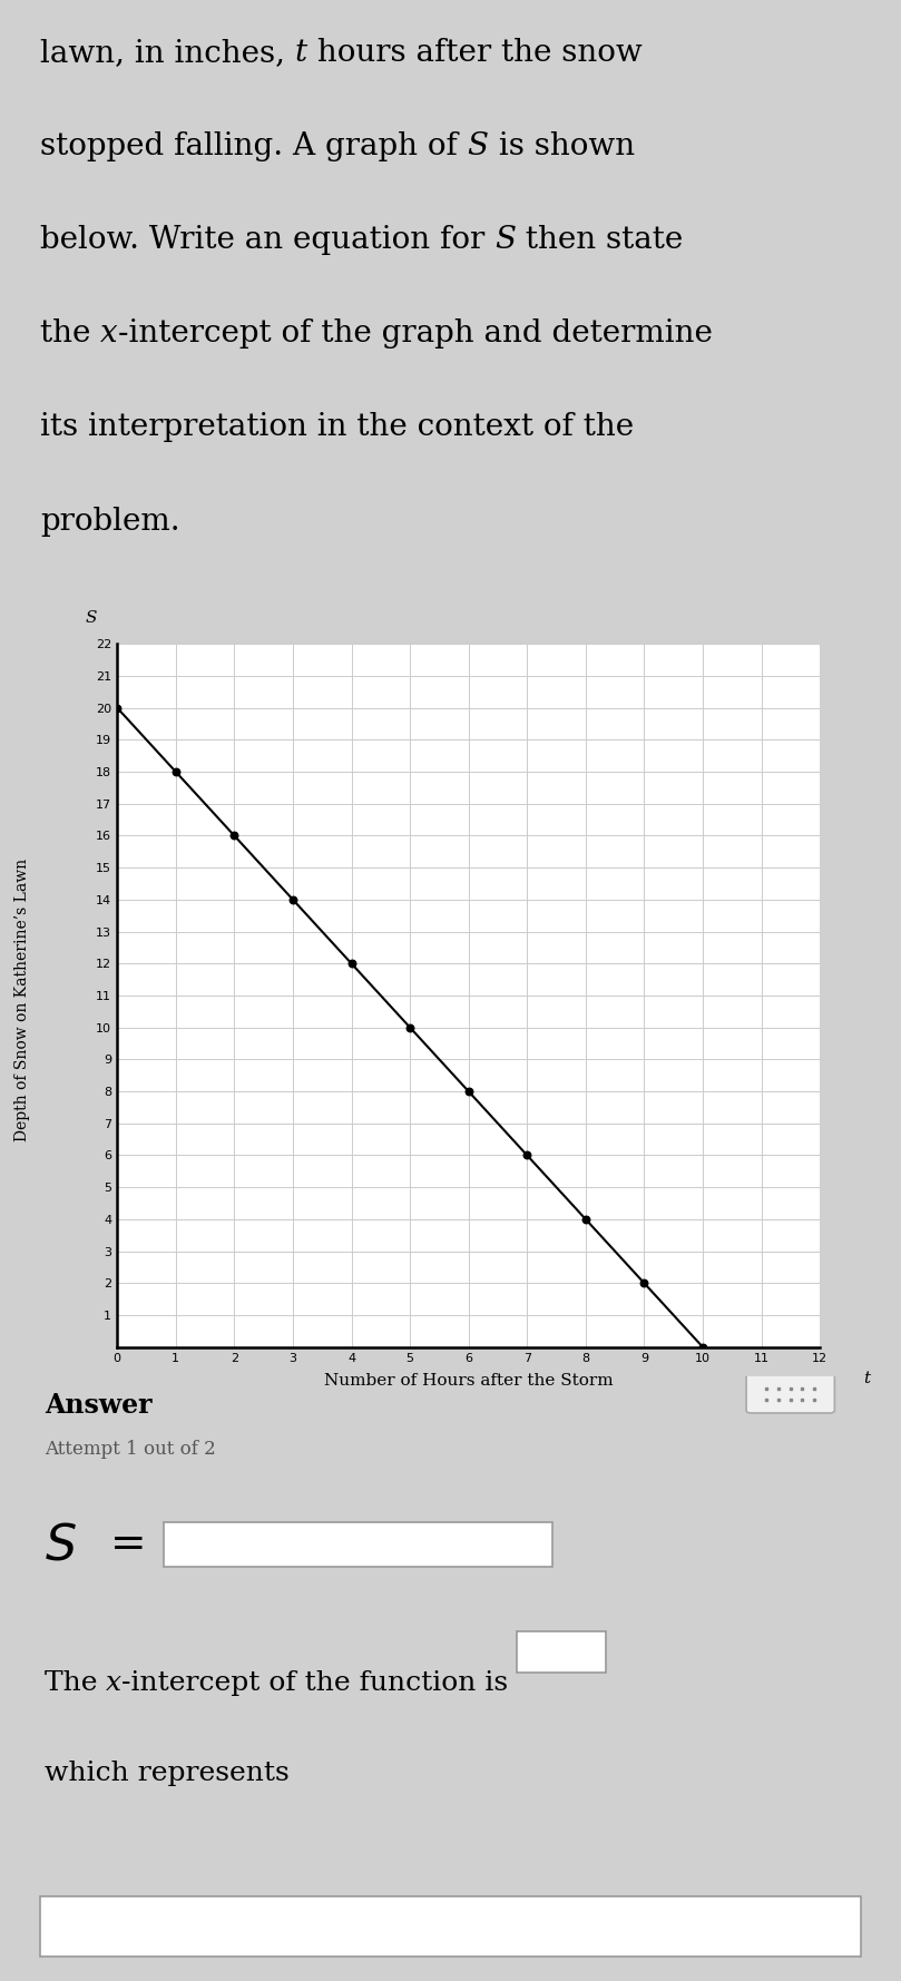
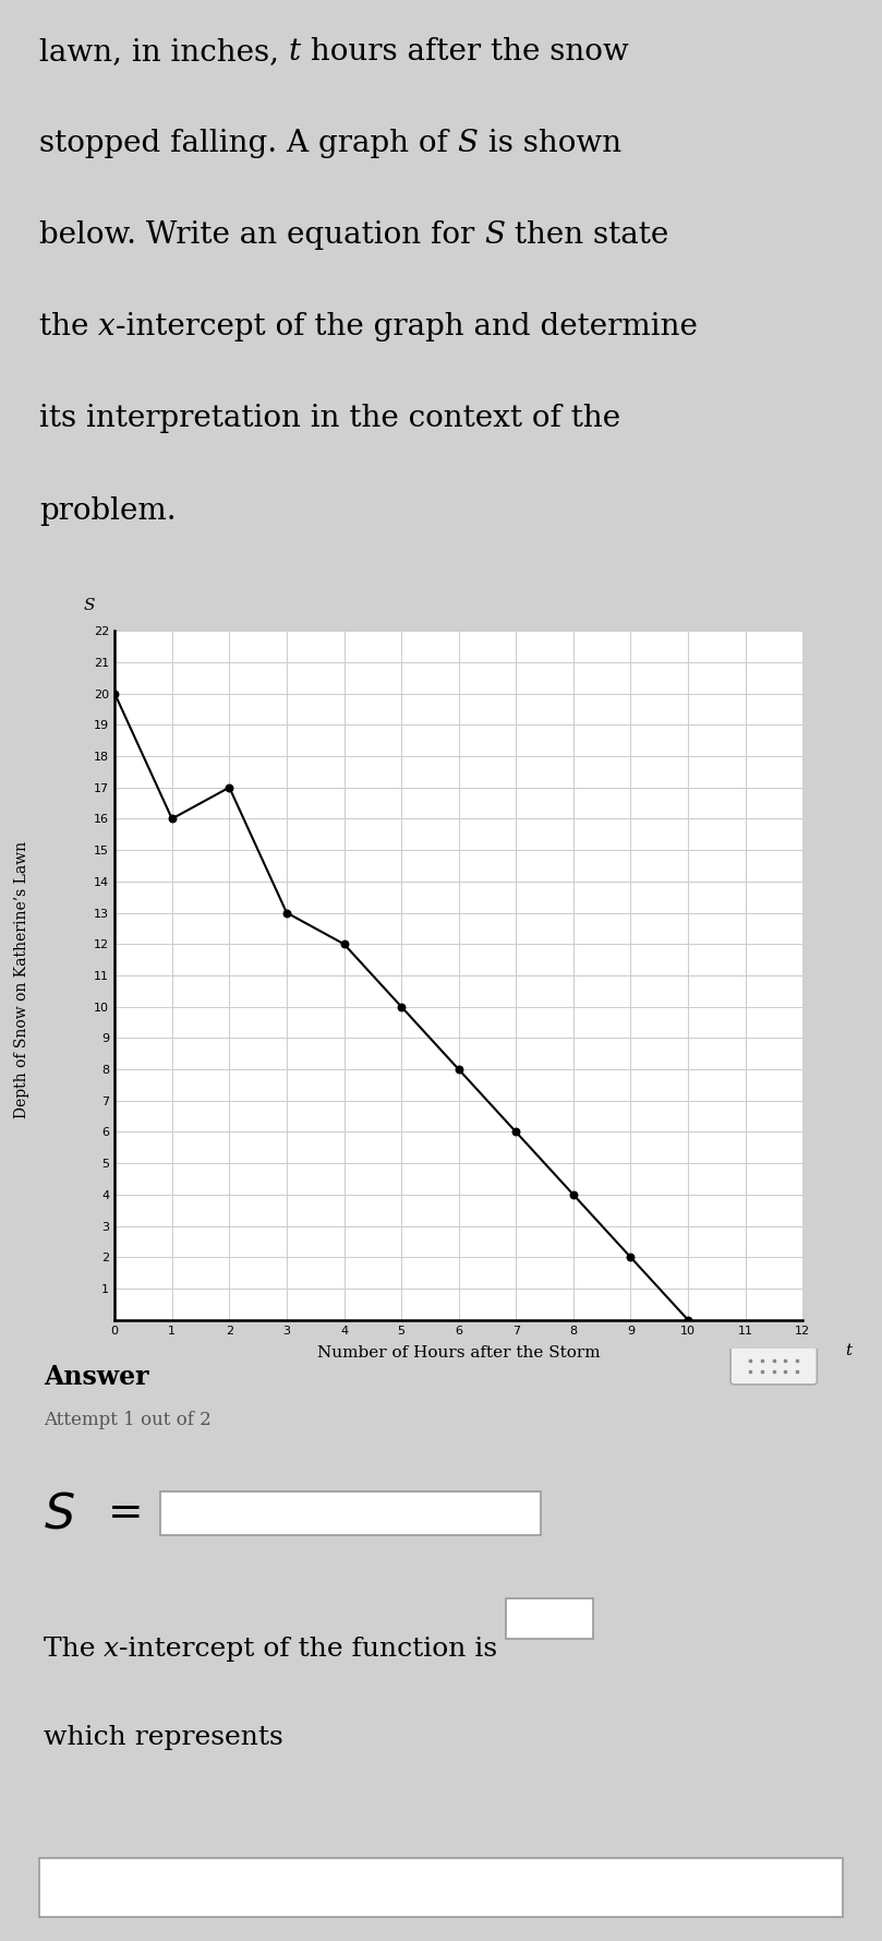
1: 18 -> 16
2: 16 -> 17
3: 14 -> 13
